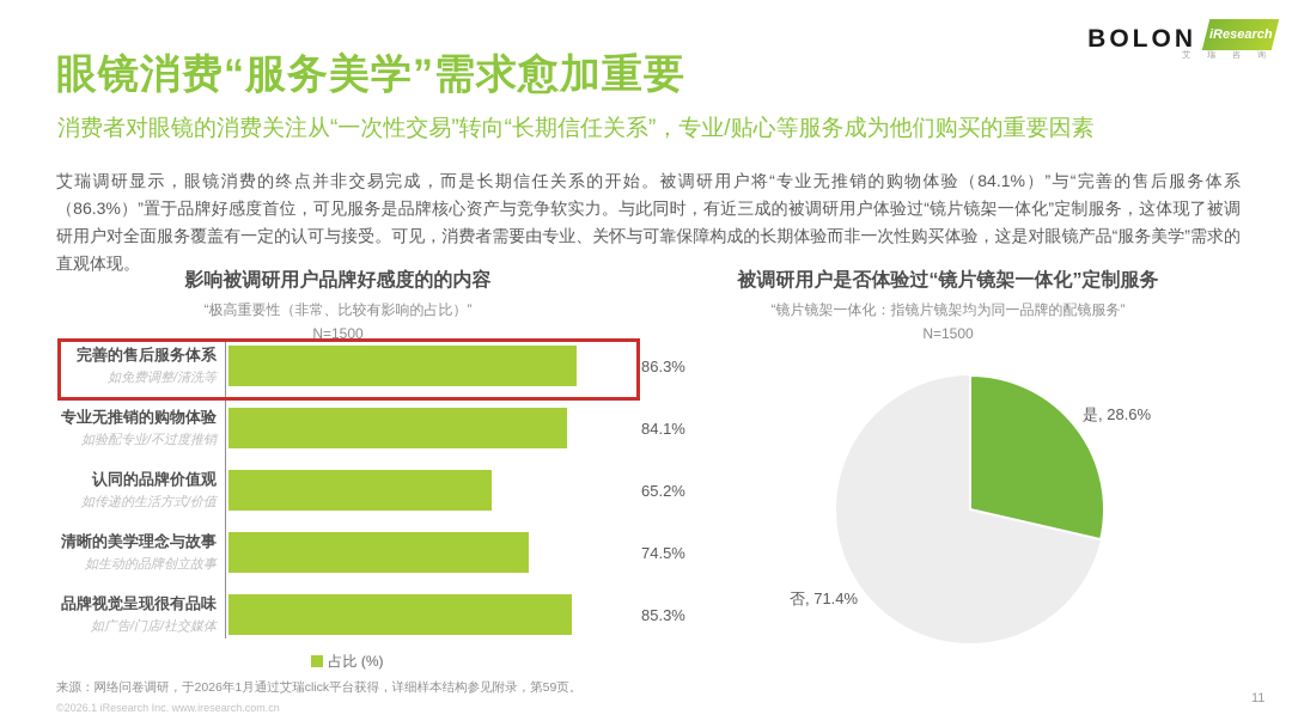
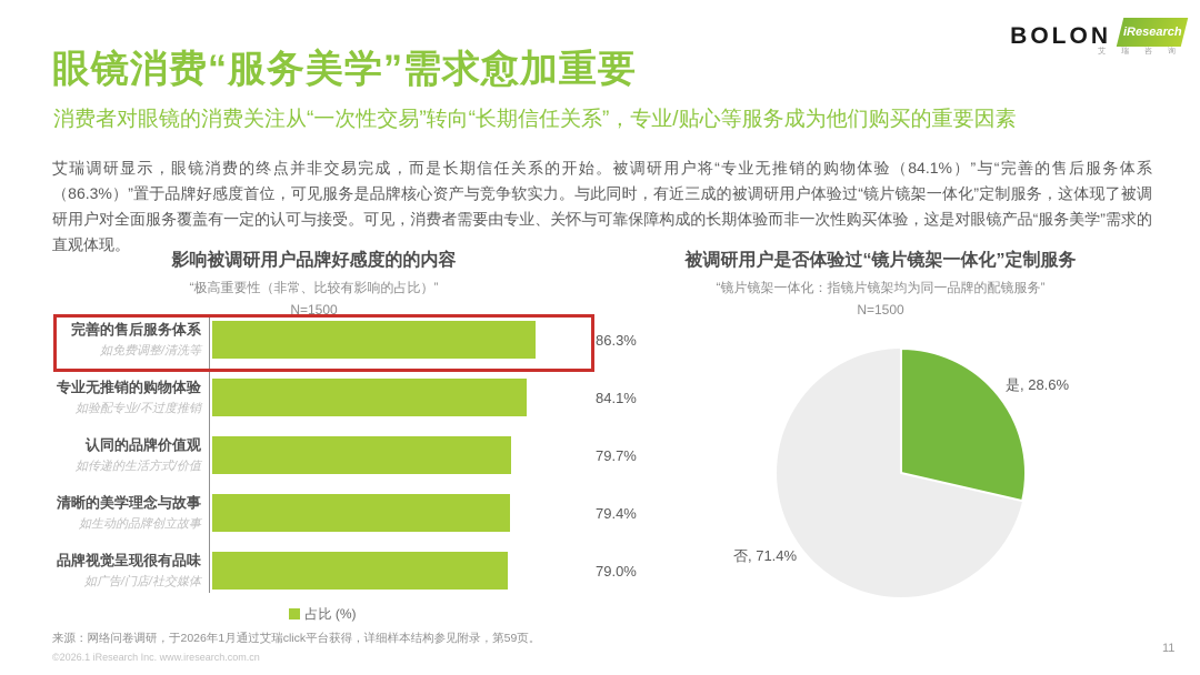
影响被调研用户品牌好感度的的内容/认同的品牌价值观: 65.2% -> 79.7%
影响被调研用户品牌好感度的的内容/清晰的美学理念与故事: 74.5% -> 79.4%
影响被调研用户品牌好感度的的内容/品牌视觉呈现很有品味: 85.3% -> 79.0%
